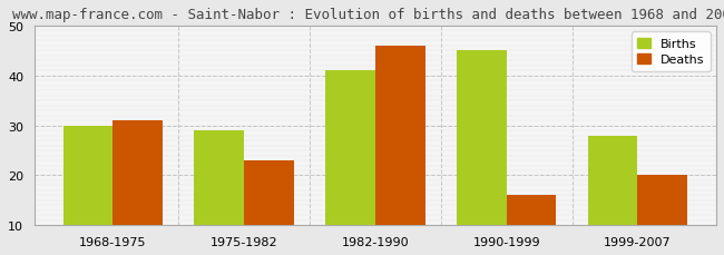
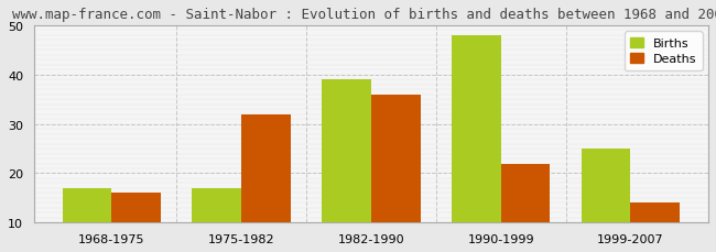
Births/1968-1975: 30 -> 17
Deaths/1968-1975: 31 -> 16
Births/1975-1982: 29 -> 17
Deaths/1975-1982: 23 -> 32
Births/1982-1990: 41 -> 39
Deaths/1982-1990: 46 -> 36
Births/1990-1999: 45 -> 48
Deaths/1990-1999: 16 -> 22
Births/1999-2007: 28 -> 25
Deaths/1999-2007: 20 -> 14
